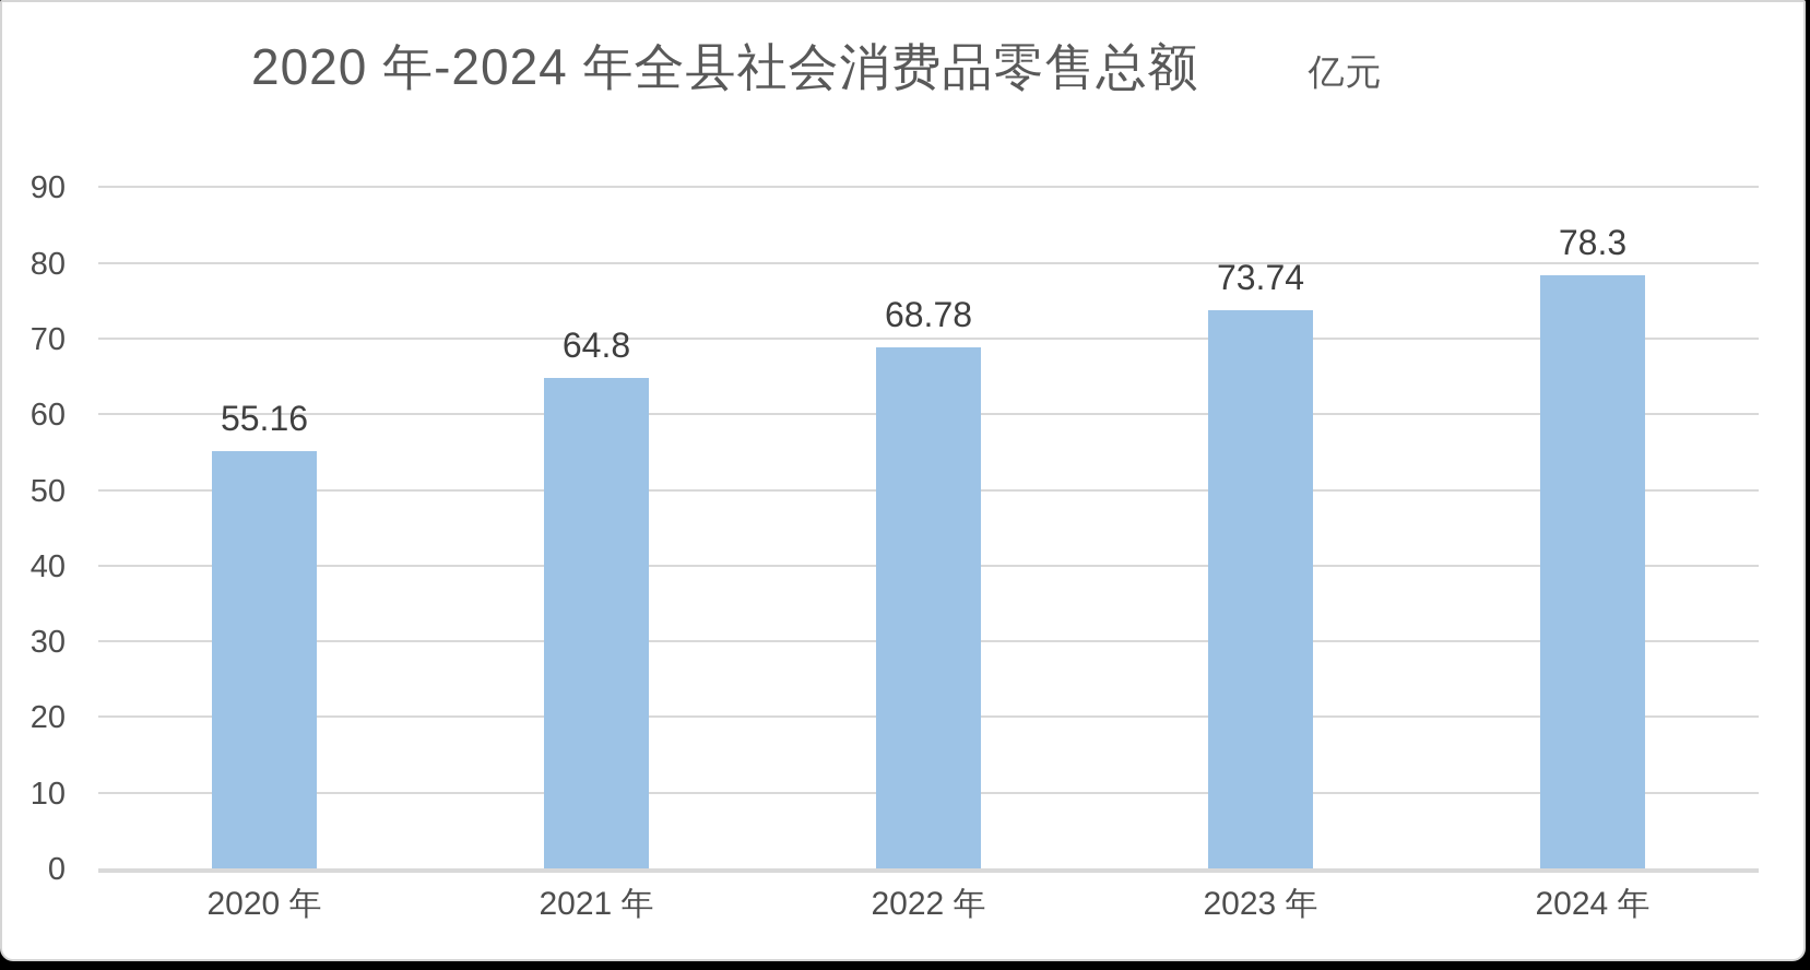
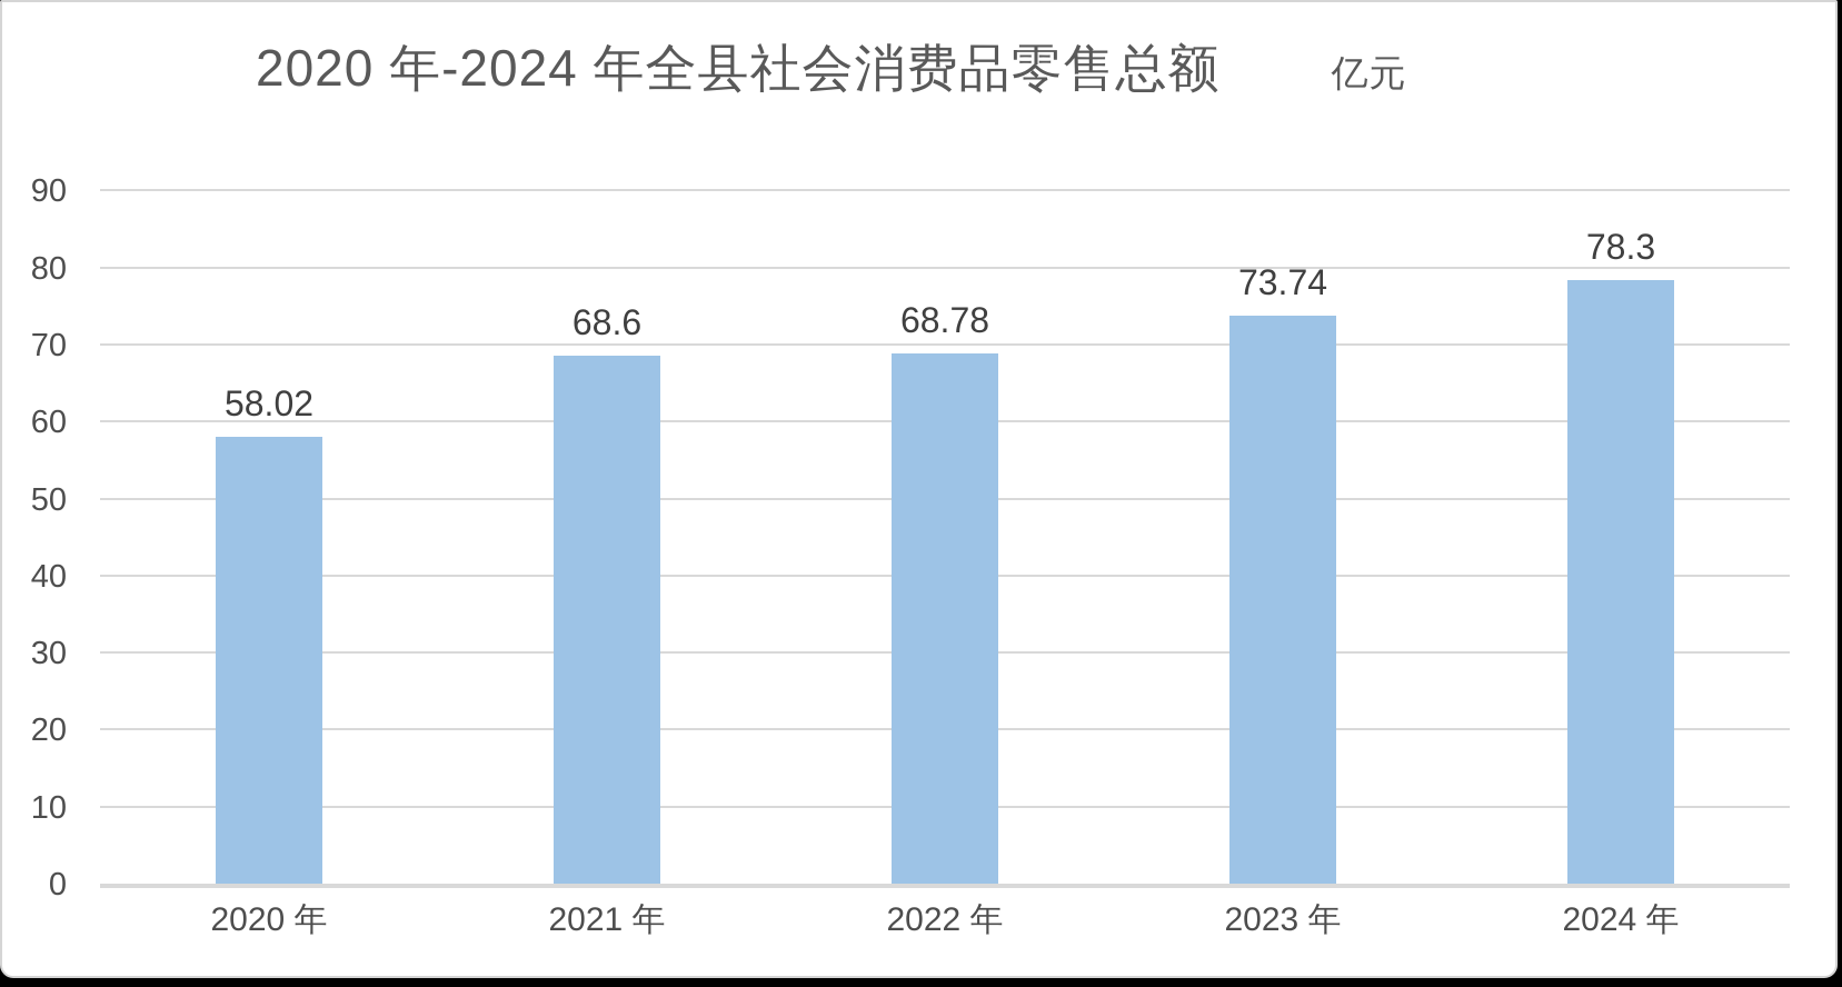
2020 年: 55.16 -> 58.02
2021 年: 64.8 -> 68.6
